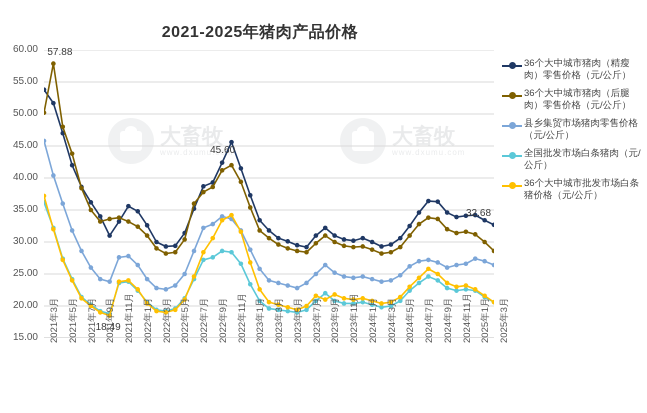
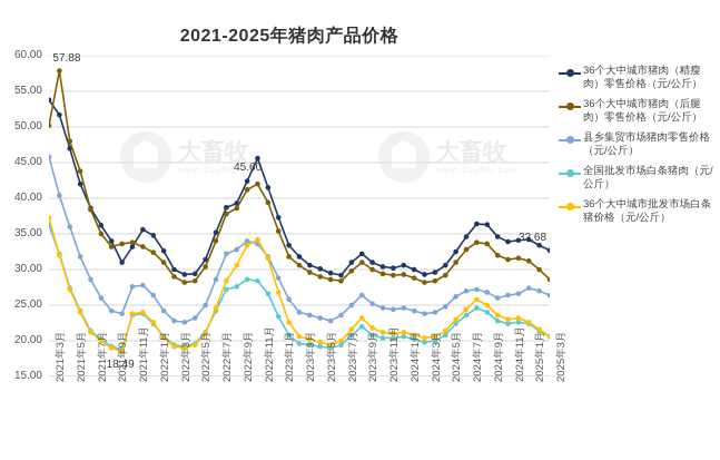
36个大中城市猪肉（后腿肉）零售价格（元/公斤）/2022年7月: 36 -> 34
36个大中城市批发市场白条猪价格（元/公斤）/2023年9月: 21 -> 23
